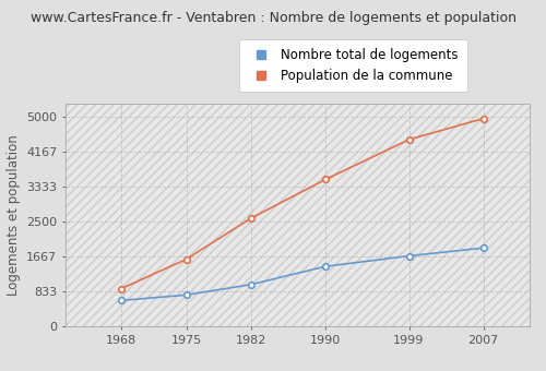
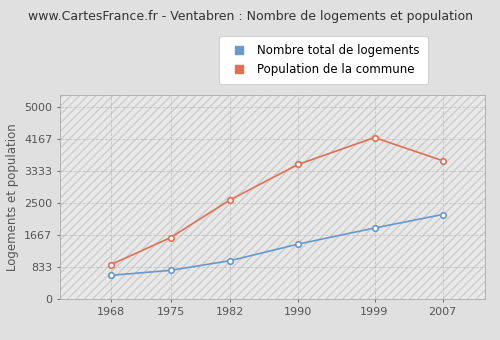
Nombre total de logements/1999: 1680 -> 1850
Population de la commune/1999: 4450 -> 4200
Nombre total de logements/2007: 1870 -> 2200
Population de la commune/2007: 4950 -> 3600
